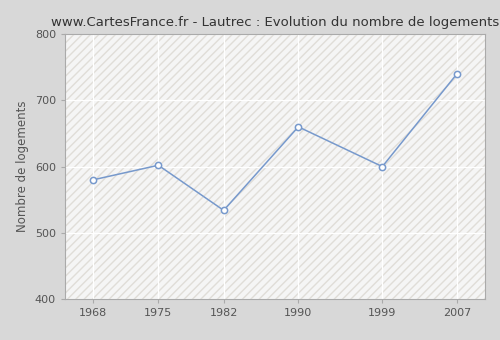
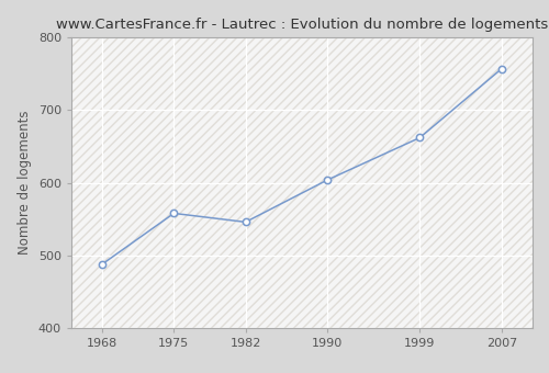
1968: 580 -> 488
1975: 602 -> 558
1982: 534 -> 546
1990: 660 -> 604
1999: 600 -> 662
2007: 740 -> 757
